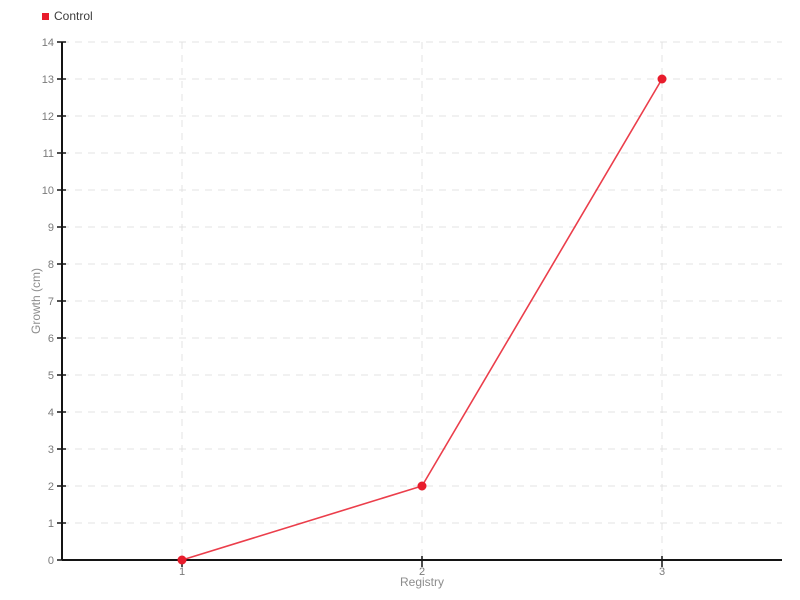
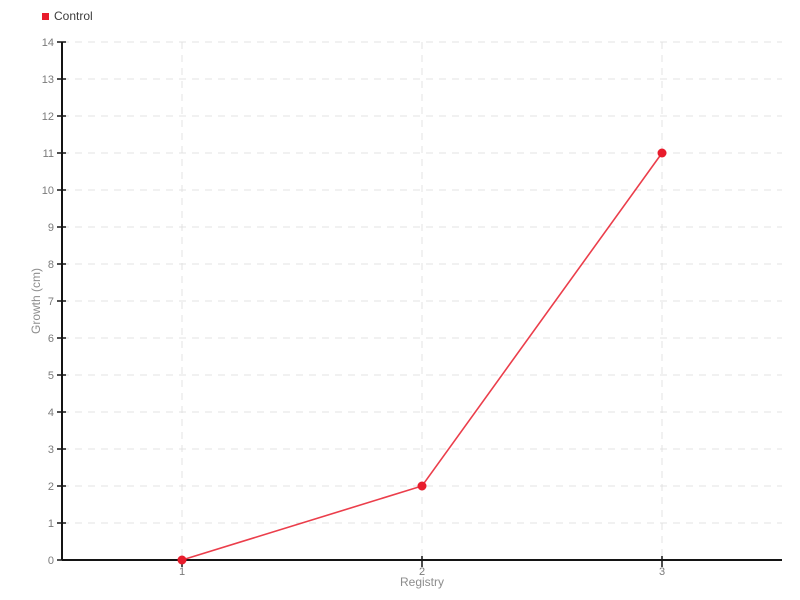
3: 13 -> 11
